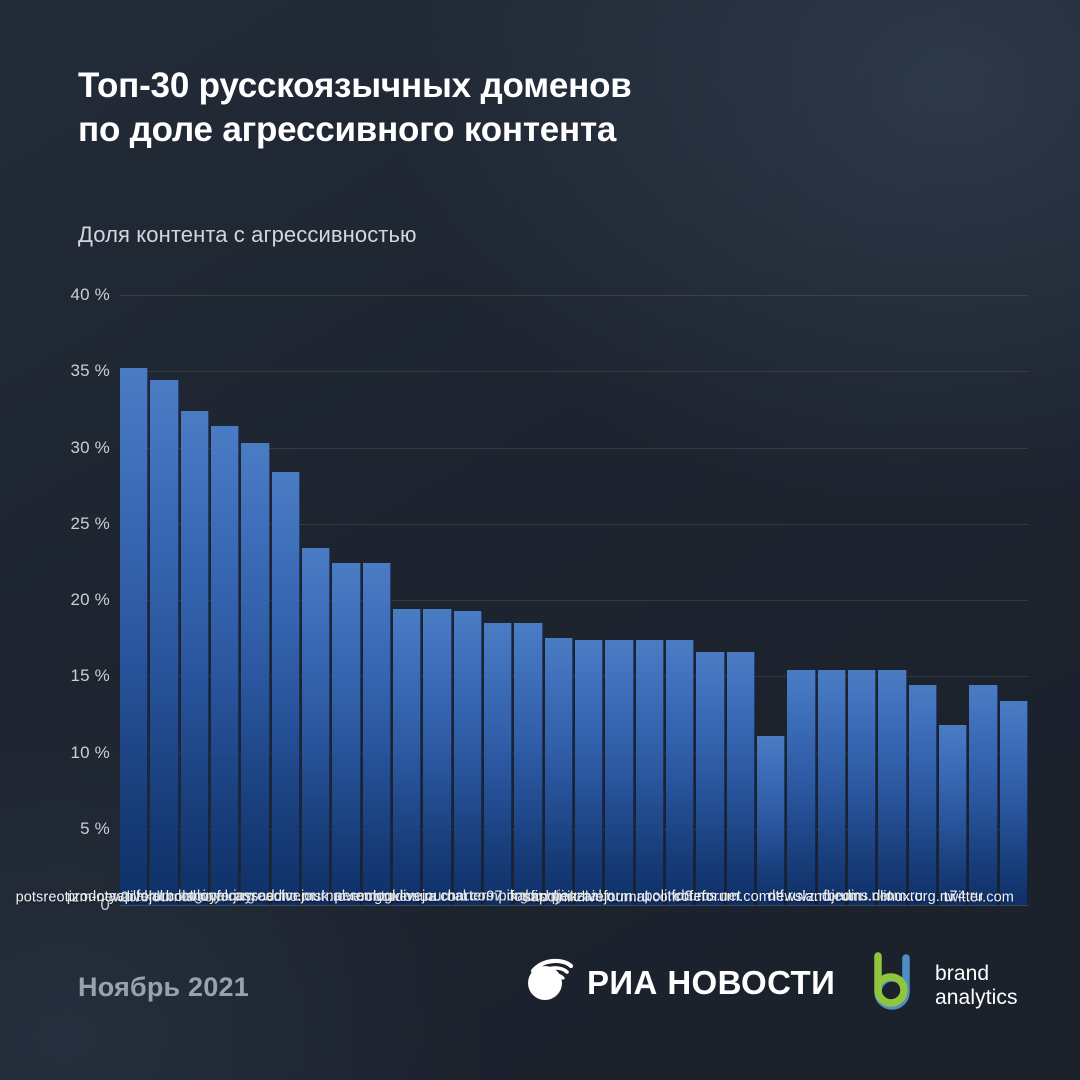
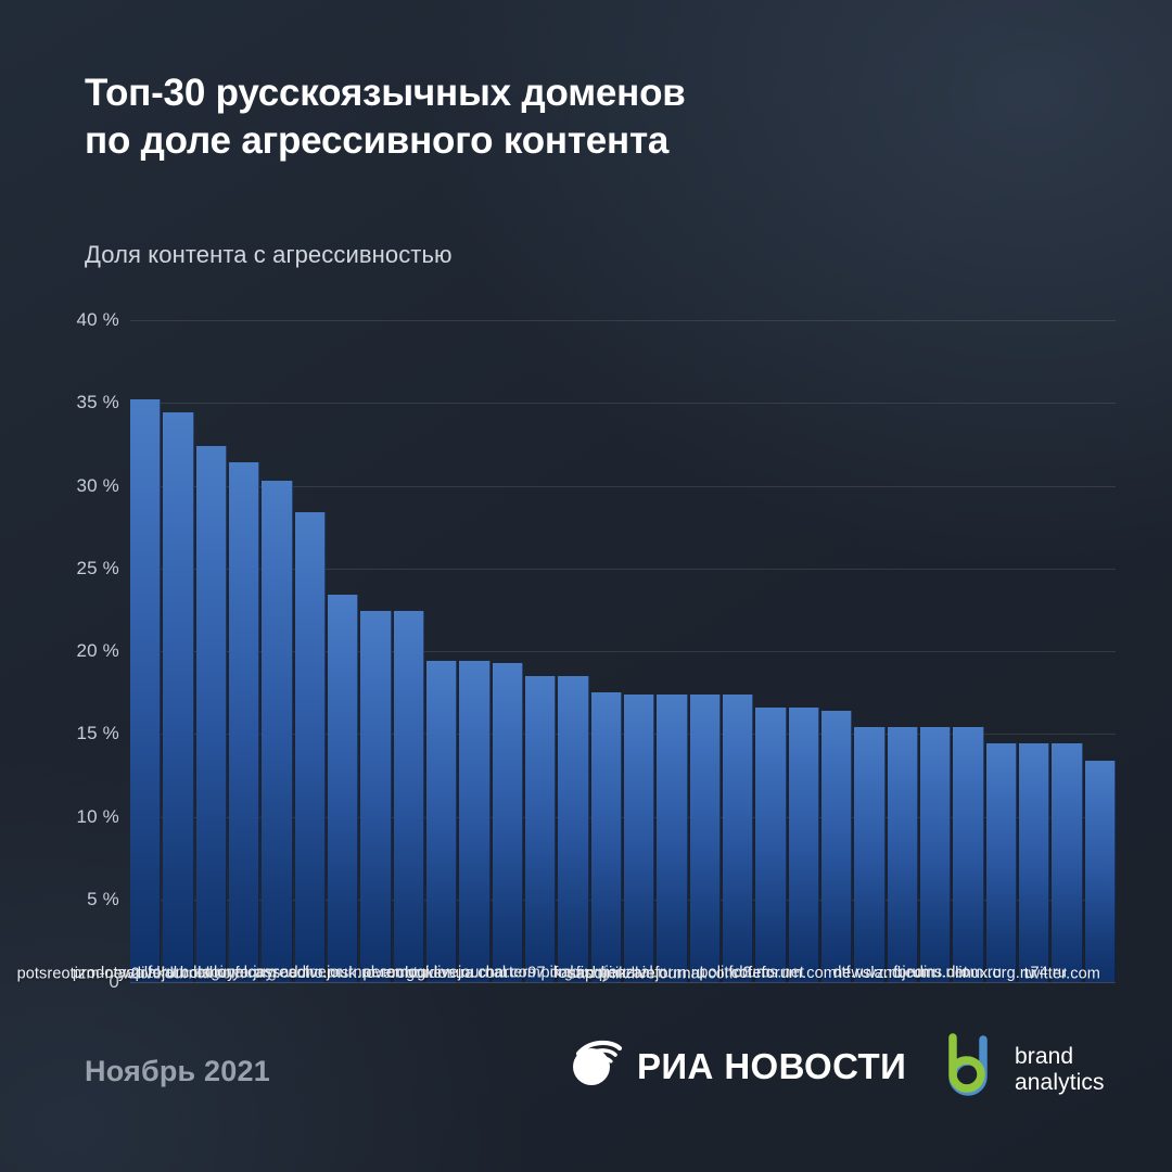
cofeforum.com: 11.1% -> 16.4%
linux.org.ru: 11.8% -> 14.4%
